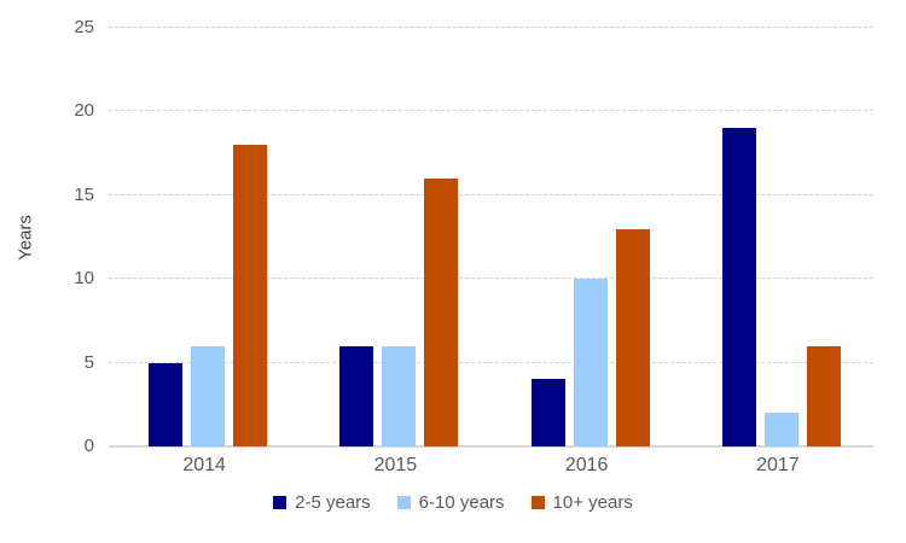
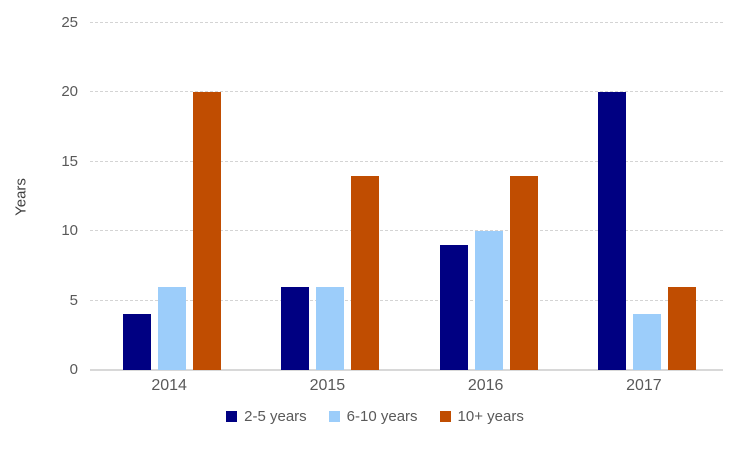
2-5 years/2014: 5 -> 4
10+ years/2014: 18 -> 20
10+ years/2015: 16 -> 14
2-5 years/2016: 4 -> 9
10+ years/2016: 13 -> 14
2-5 years/2017: 19 -> 20
6-10 years/2017: 2 -> 4
